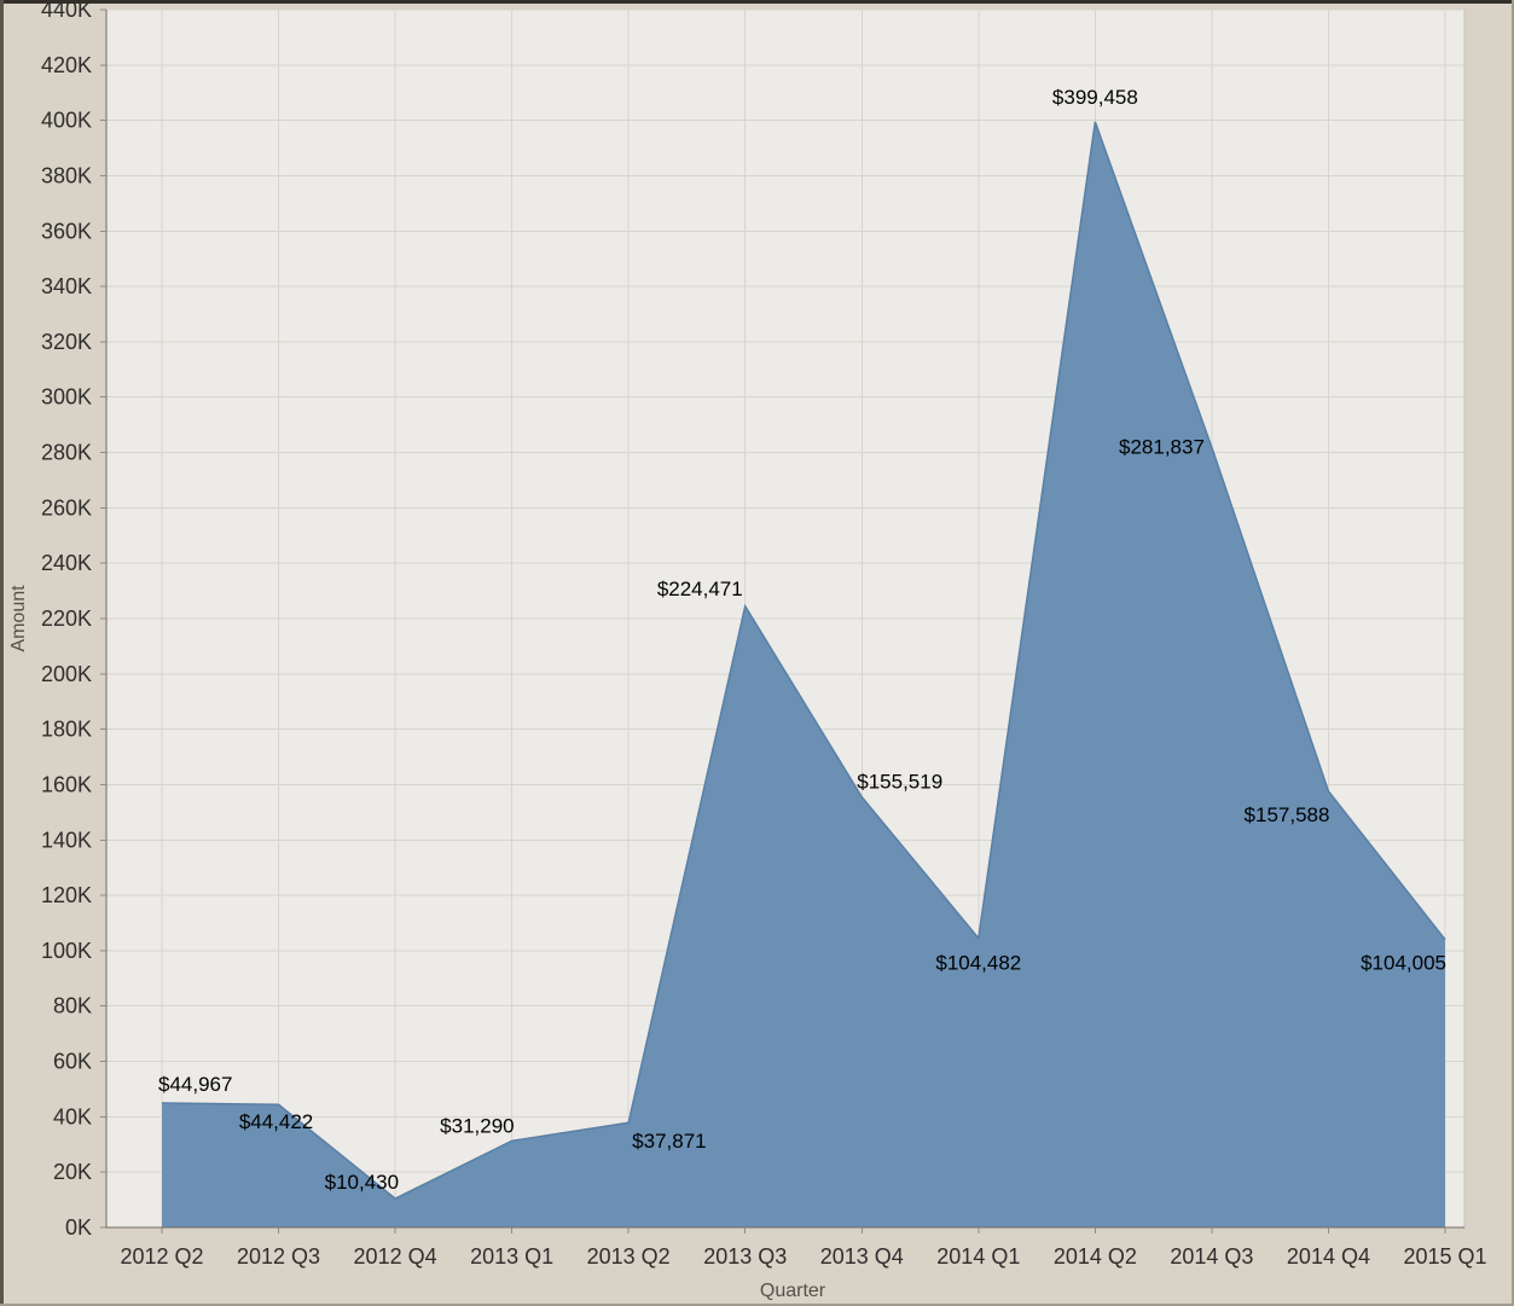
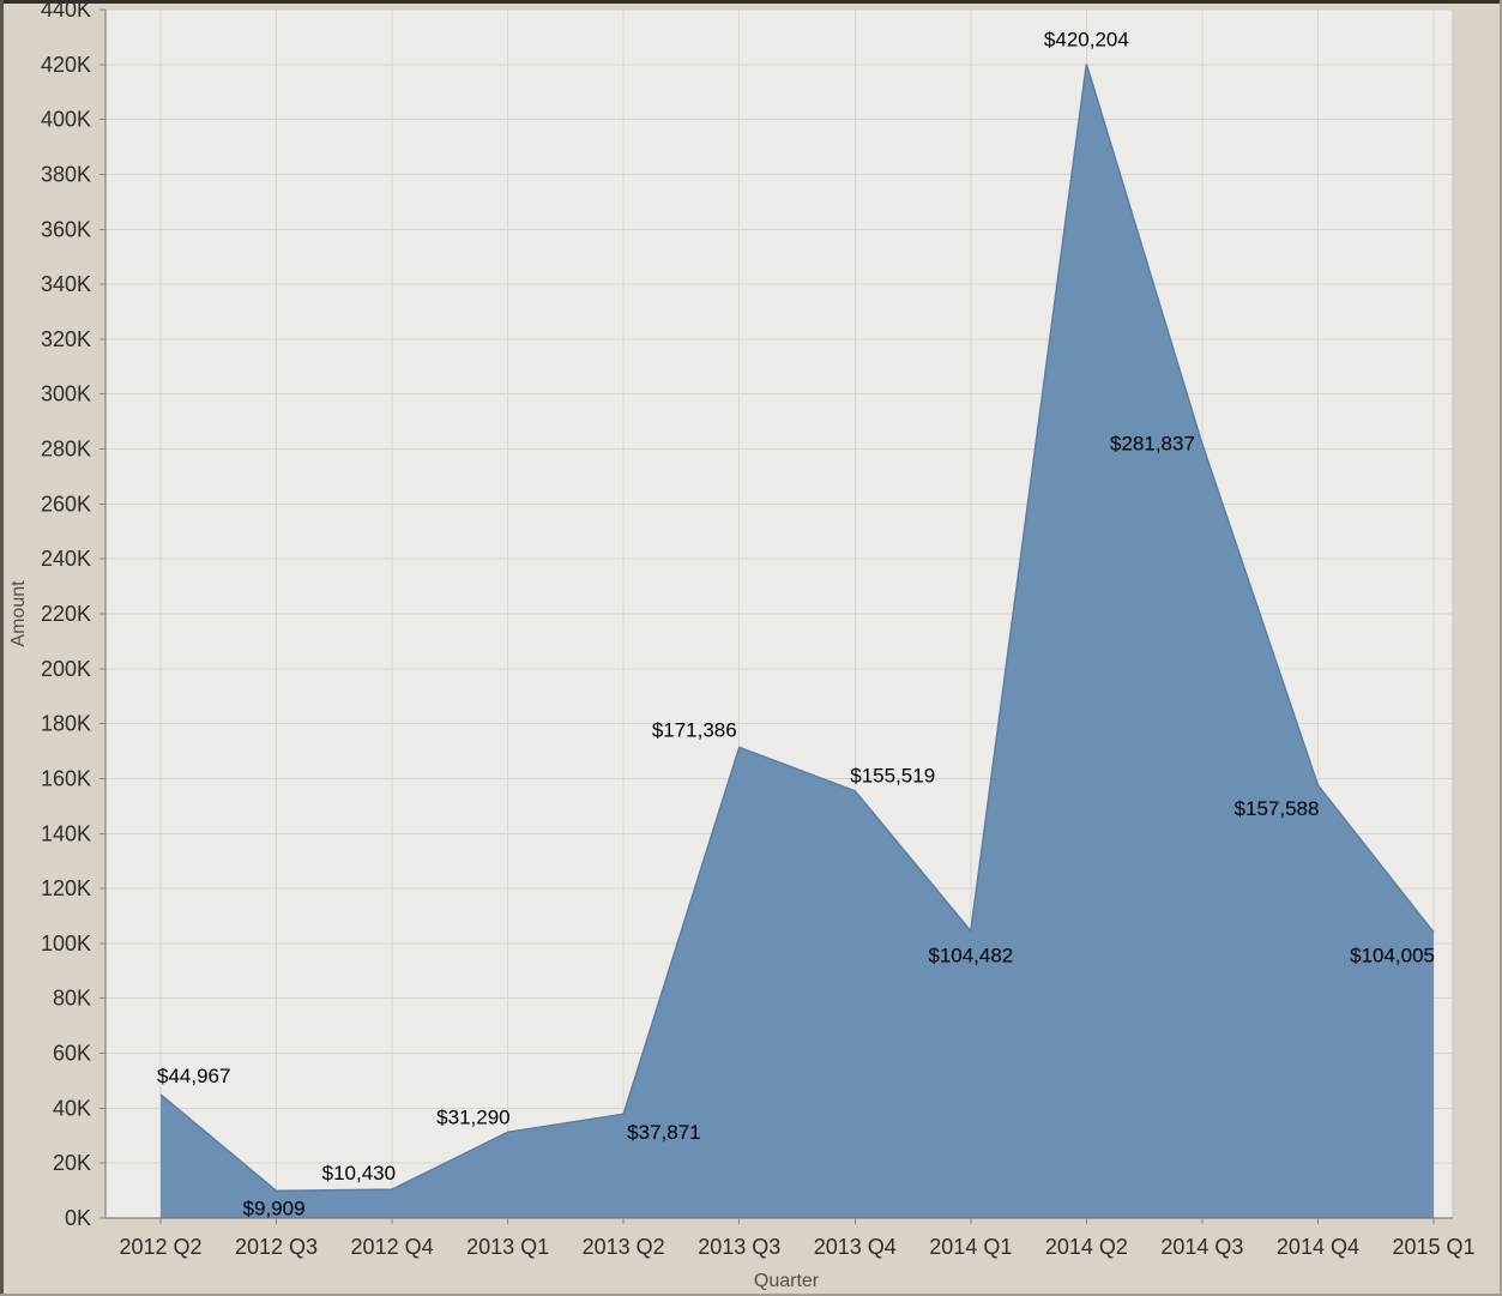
2012 Q3: $44,422 -> $9,909
2013 Q3: $224,471 -> $171,386
2014 Q2: $399,458 -> $420,204
